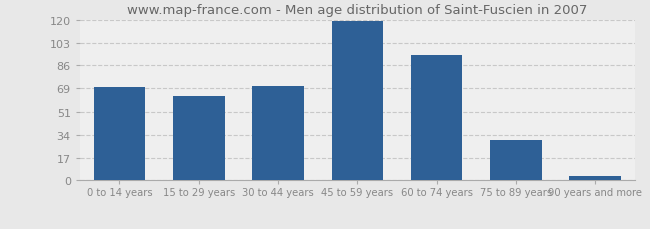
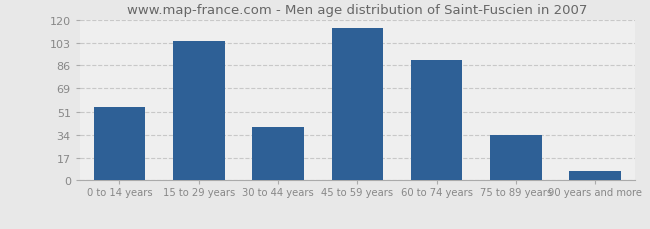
0 to 14 years: 70 -> 55
15 to 29 years: 63 -> 104
30 to 44 years: 71 -> 40
45 to 59 years: 119 -> 114
60 to 74 years: 94 -> 90
75 to 89 years: 30 -> 34
90 years and more: 3 -> 7
